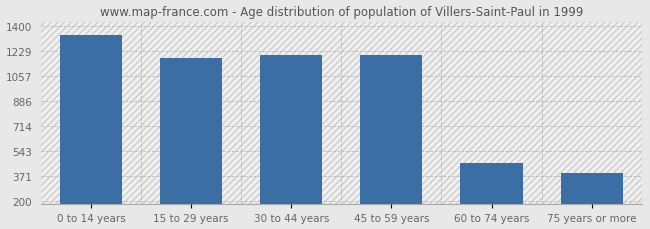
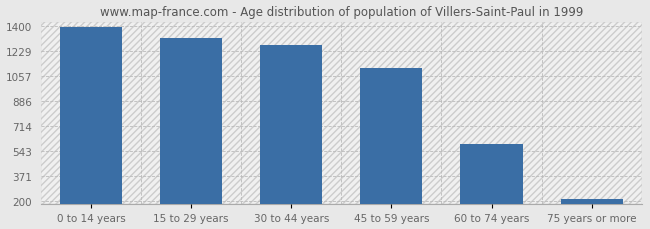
0 to 14 years: 1340 -> 1390
15 to 29 years: 1180 -> 1320
30 to 44 years: 1200 -> 1270
45 to 59 years: 1200 -> 1110
60 to 74 years: 460 -> 590
75 years or more: 390 -> 220
